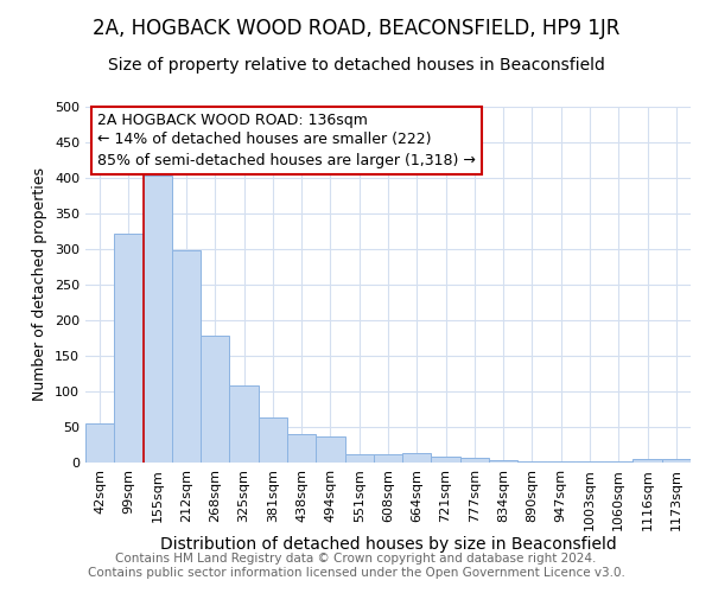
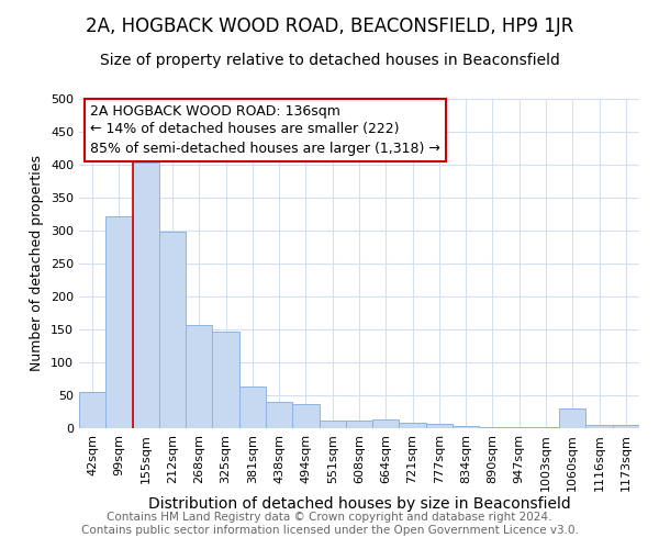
268sqm: 178 -> 156
325sqm: 108 -> 146
1060sqm: 1 -> 30
